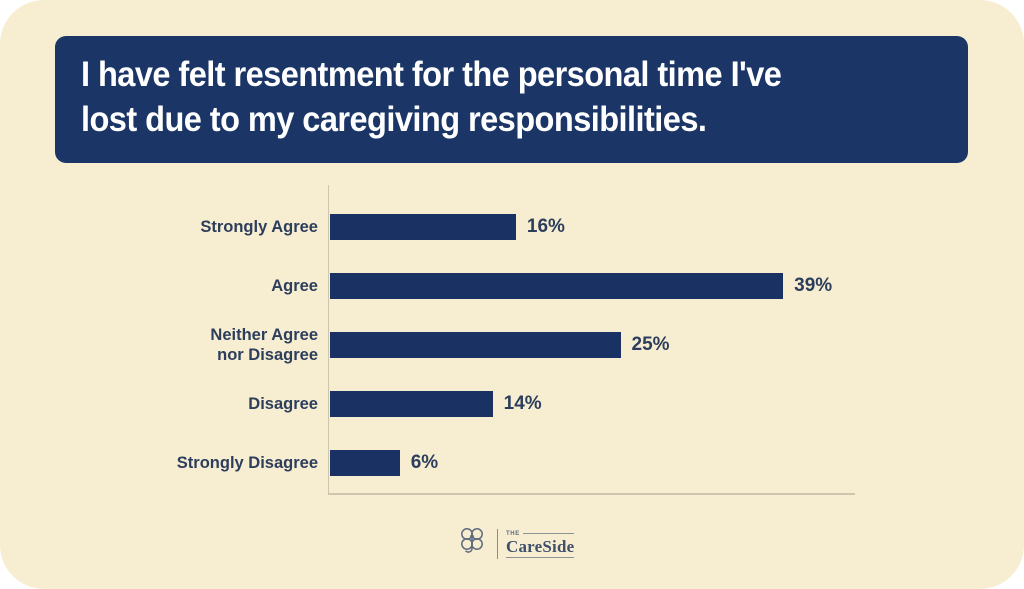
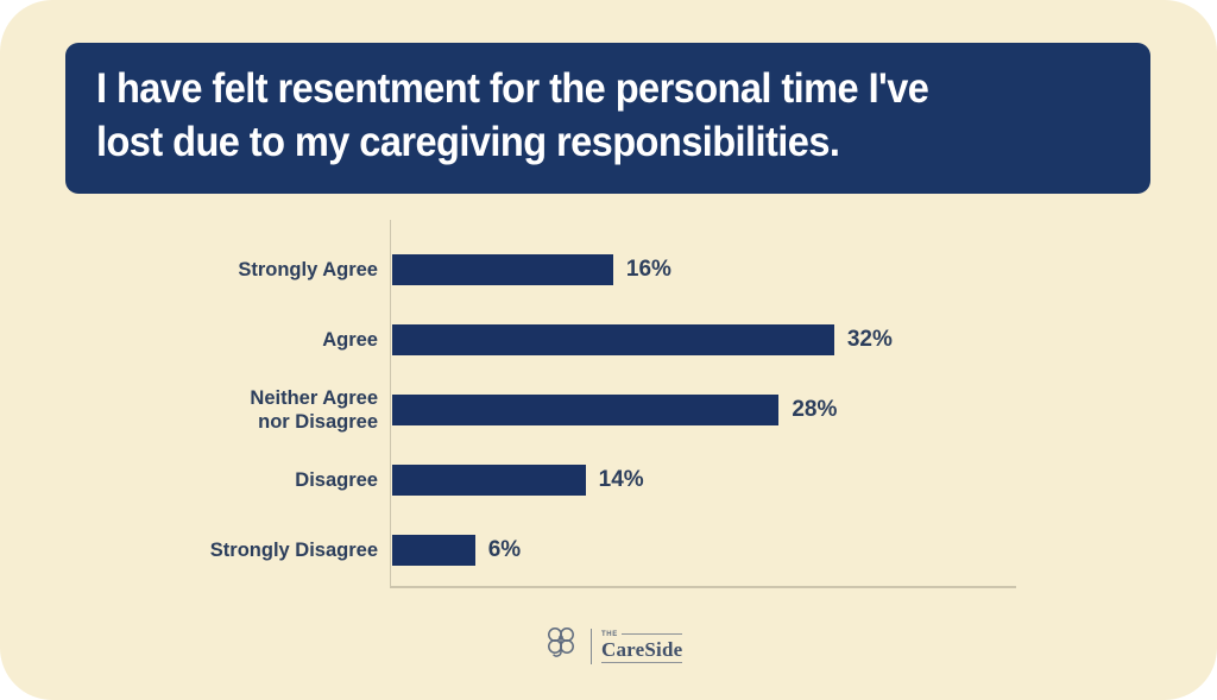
Agree: 39% -> 32%
Neither Agree nor Disagree: 25% -> 28%
